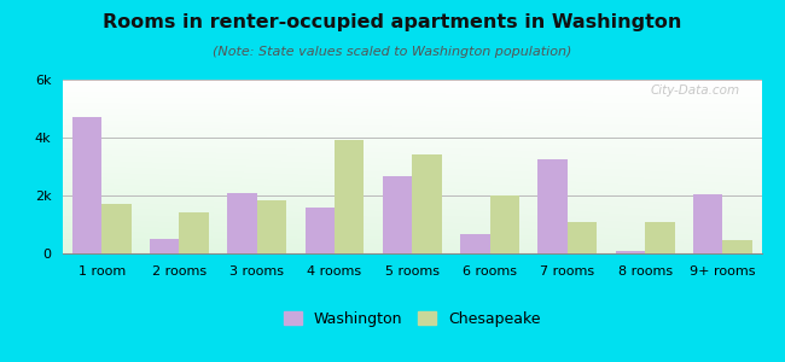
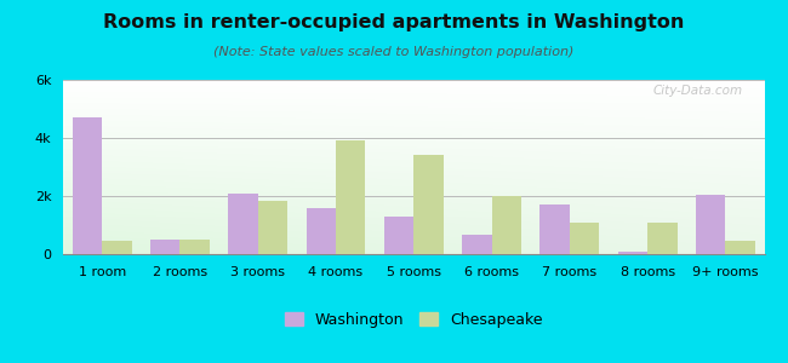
Chesapeake/1 room: 1.70k -> 0.45k
Chesapeake/2 rooms: 1.40k -> 0.50k
Washington/5 rooms: 2.65k -> 1.30k
Washington/7 rooms: 3.25k -> 1.70k
